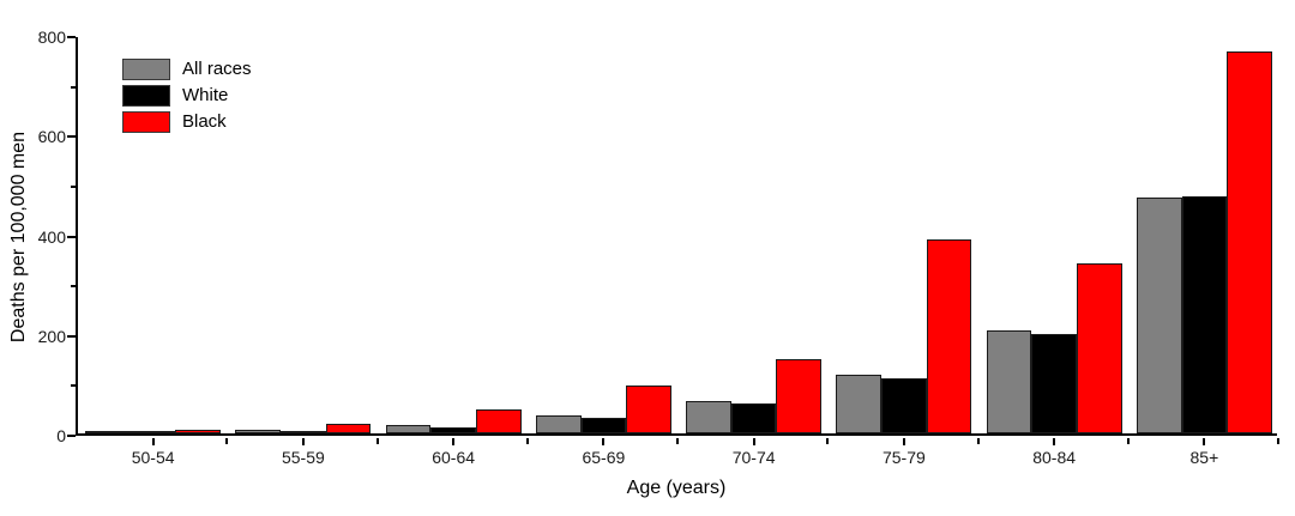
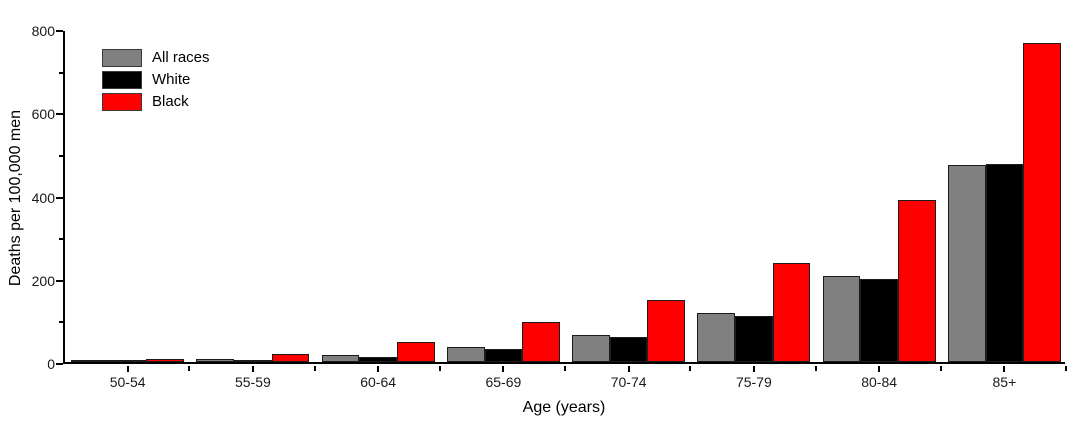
Black/75-79: 390 -> 240
Black/80-84: 340 -> 390
